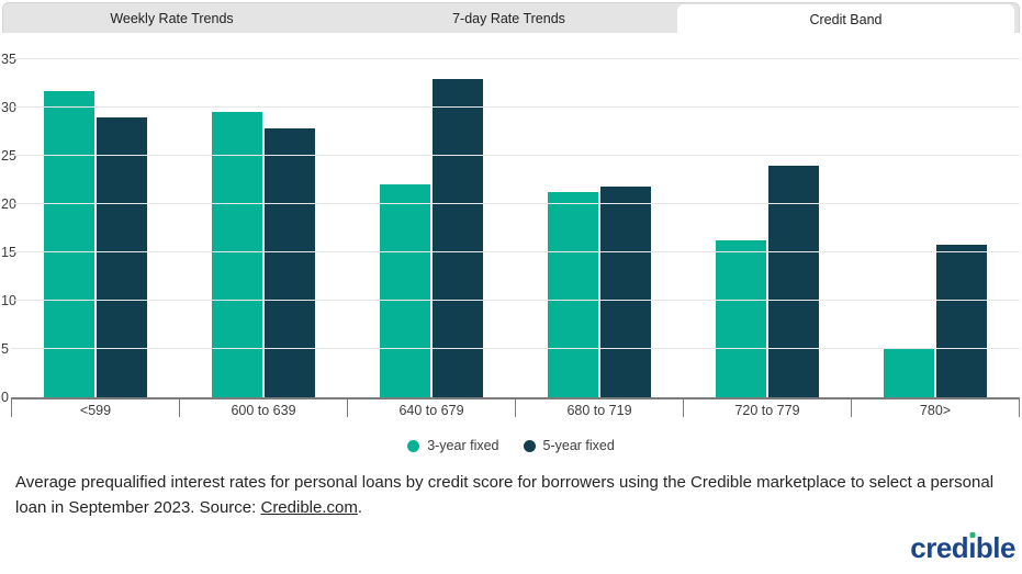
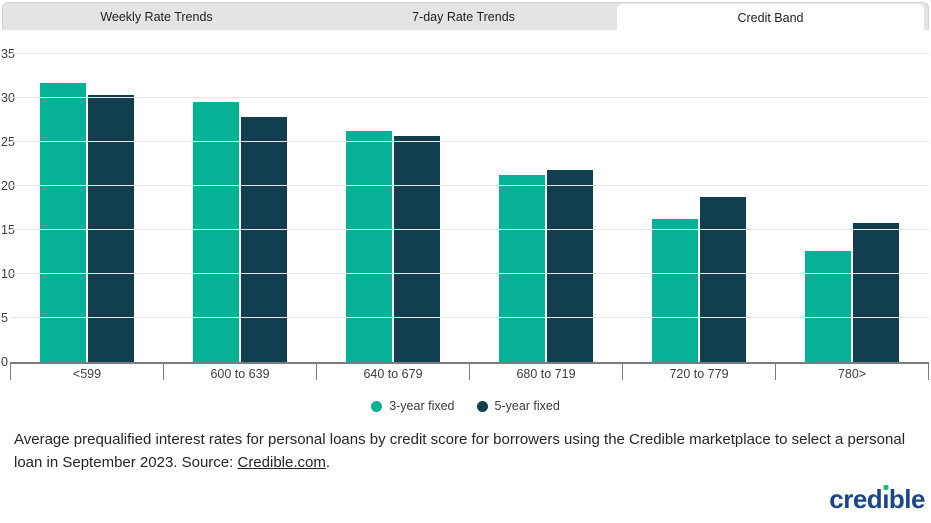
5-year fixed/<599: 29 -> 30
3-year fixed/640 to 679: 22 -> 26
5-year fixed/640 to 679: 33 -> 26
5-year fixed/720 to 779: 24 -> 19
3-year fixed/780>: 5 -> 13
